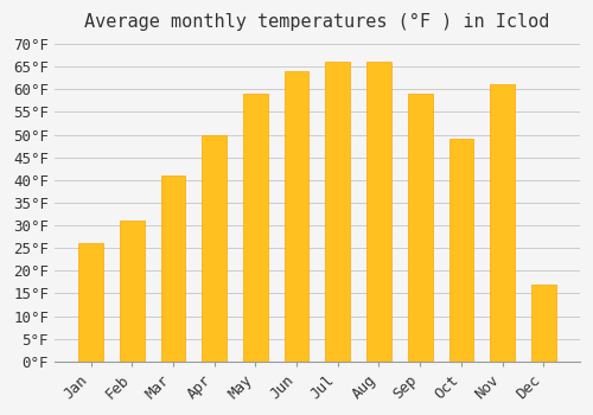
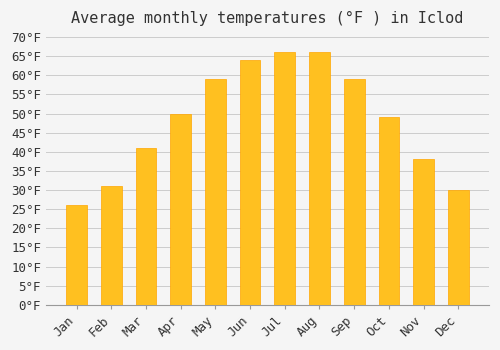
Nov: 61°F -> 38°F
Dec: 17°F -> 30°F
